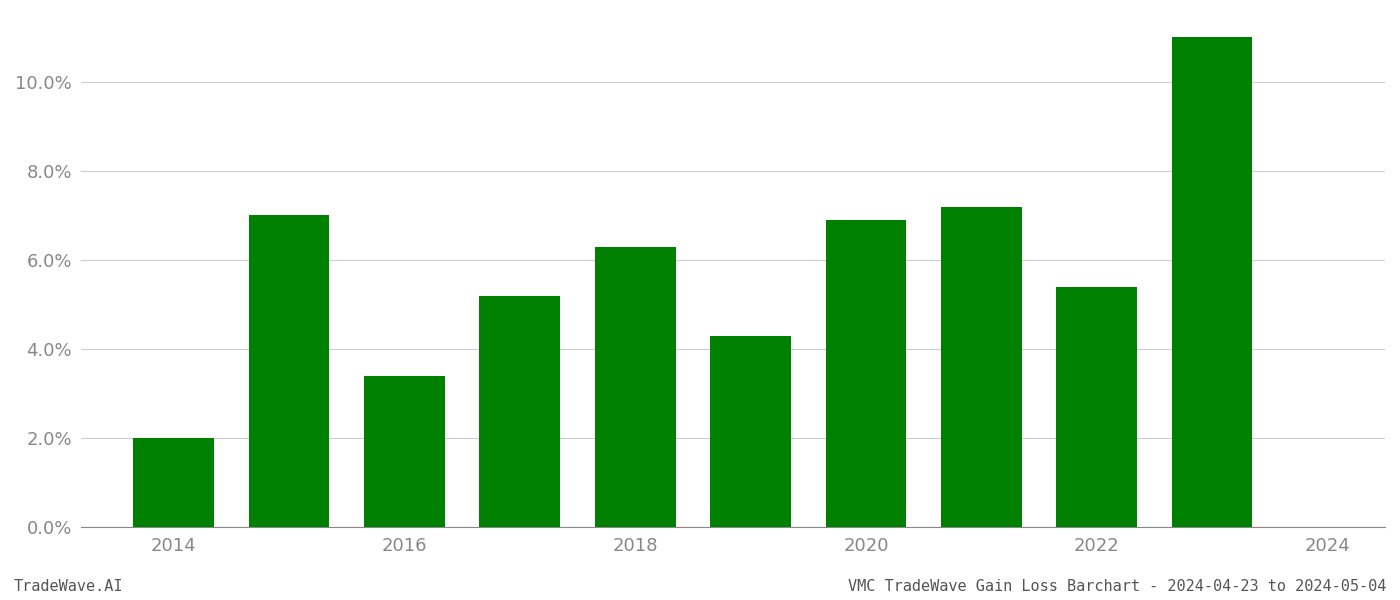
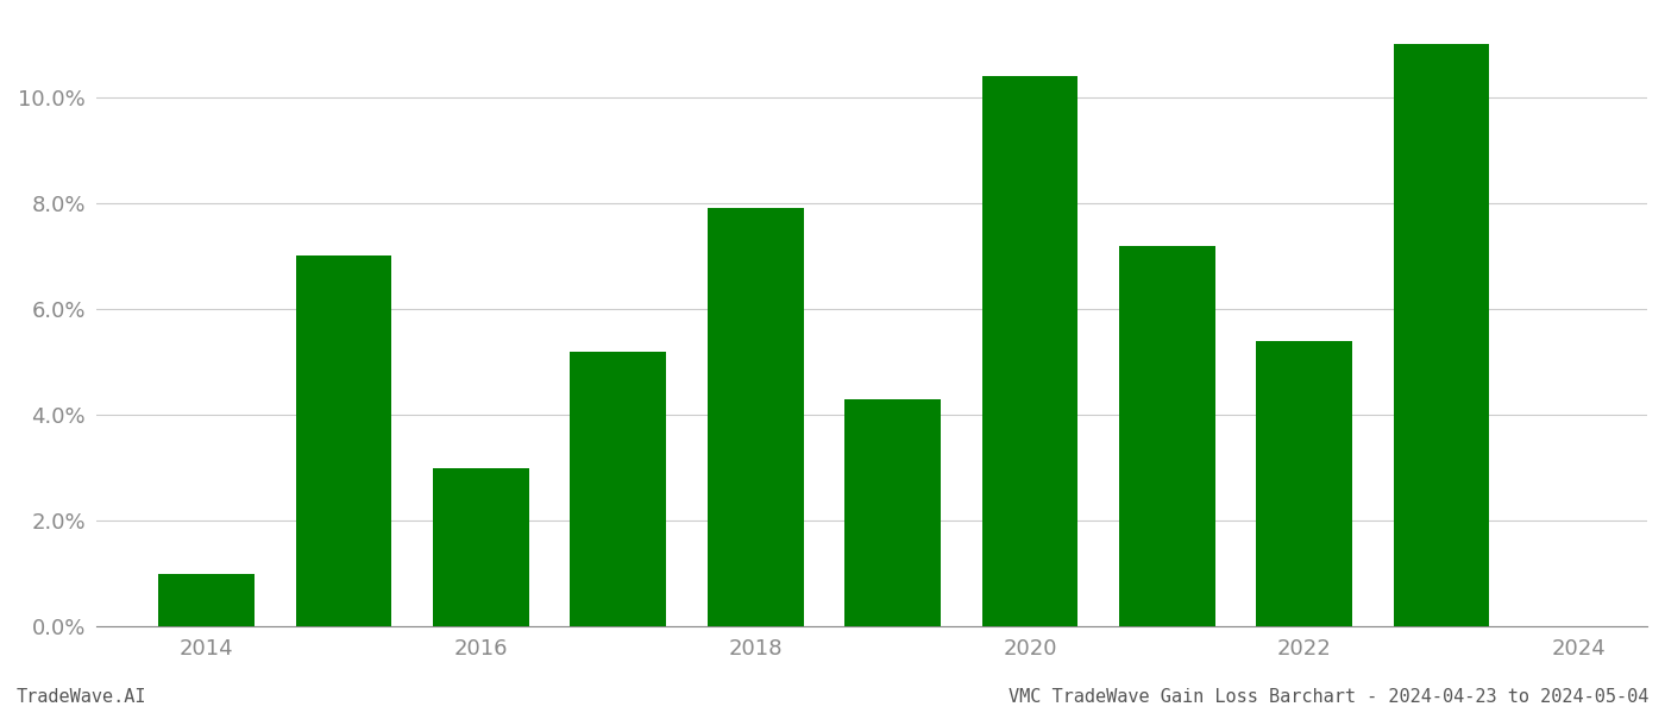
2014: 2.0% -> 1.0%
2016: 3.4% -> 3.0%
2018: 6.3% -> 7.9%
2020: 6.9% -> 10.4%
